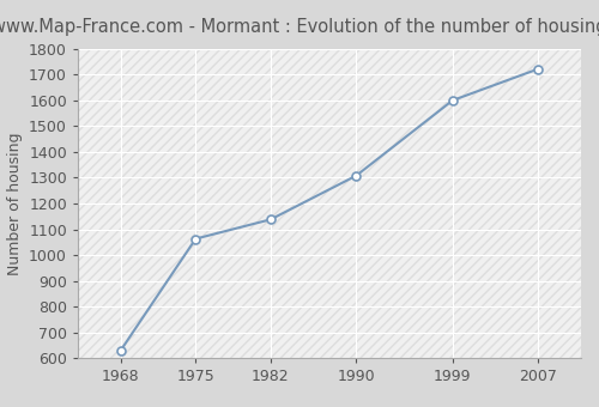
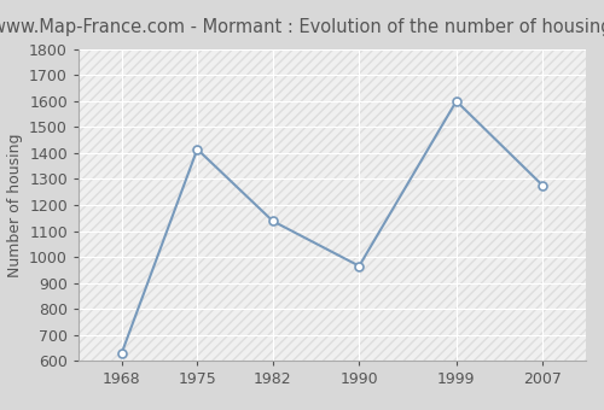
1975: 1063 -> 1415
1990: 1308 -> 965
2007: 1722 -> 1275
